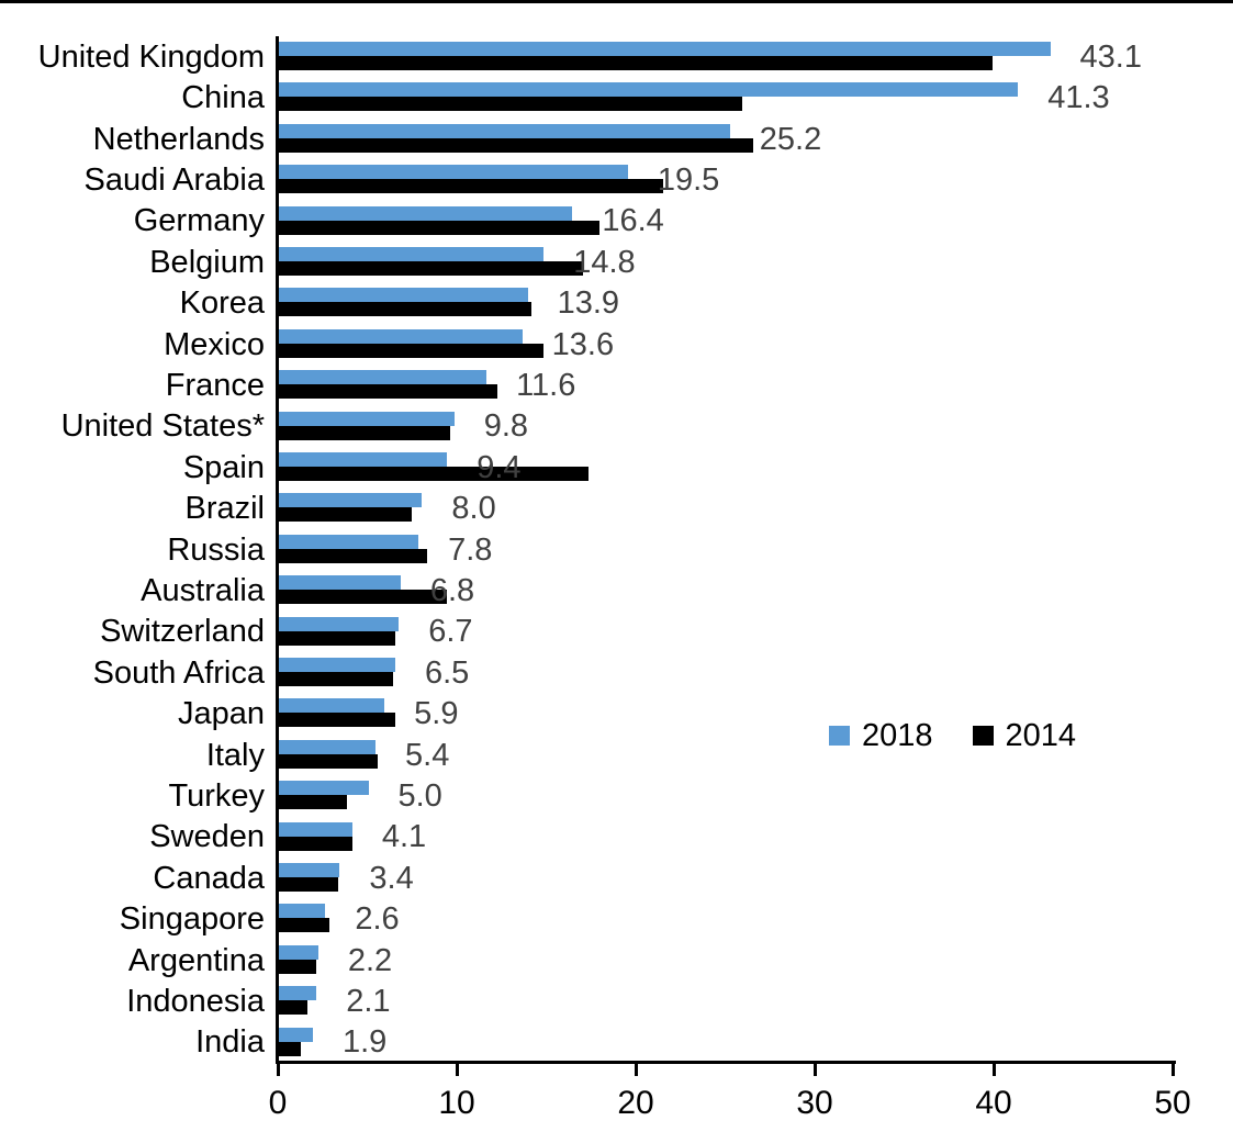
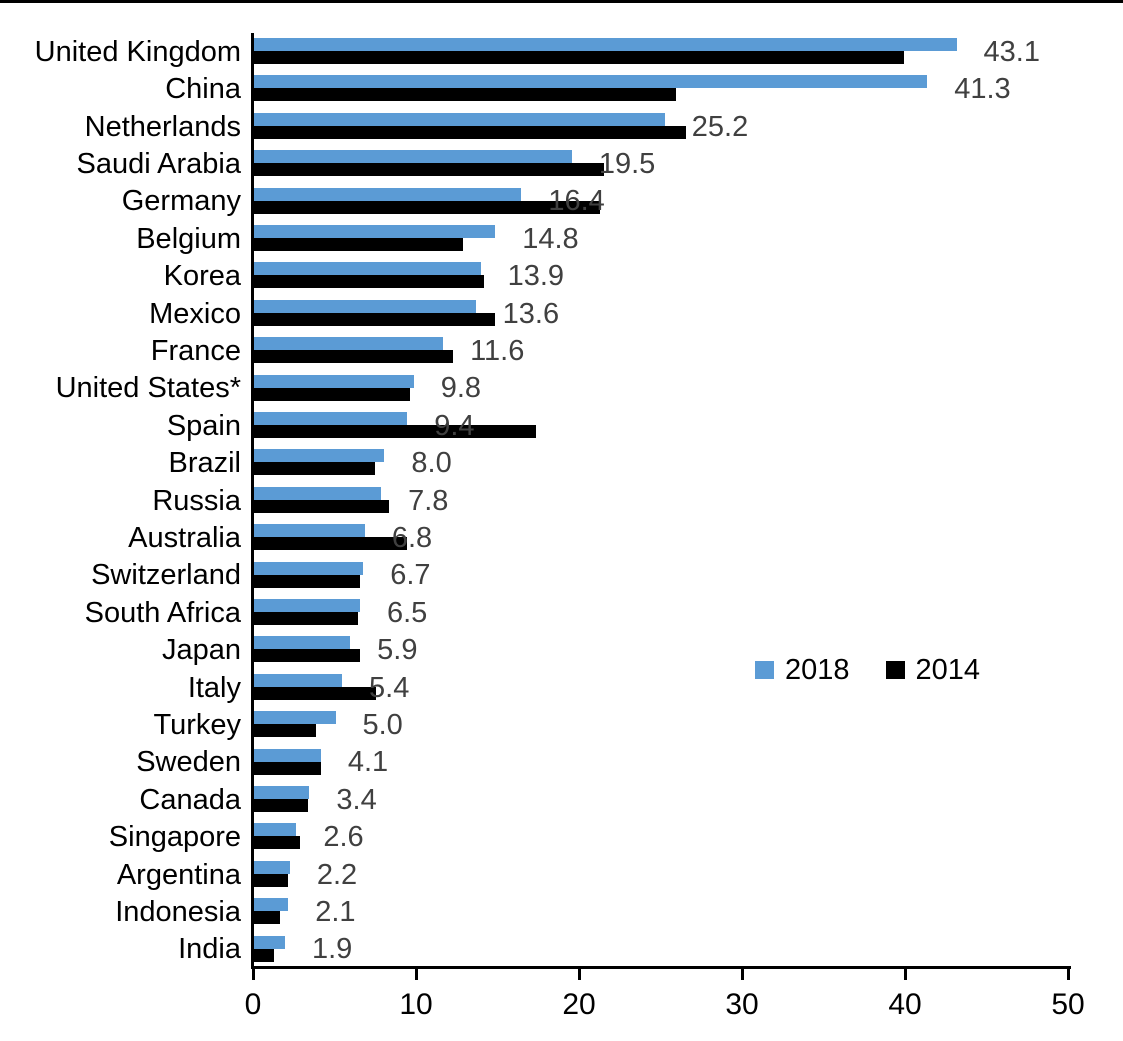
2014/Germany: 17.9 -> 21.2
2014/Belgium: 17.0 -> 12.8
2014/Italy: 5.5 -> 7.5
